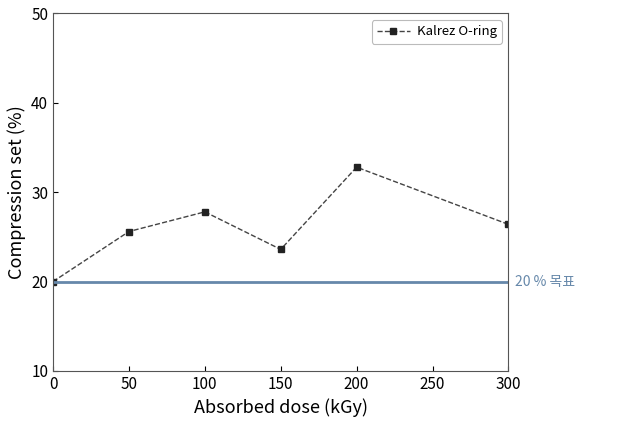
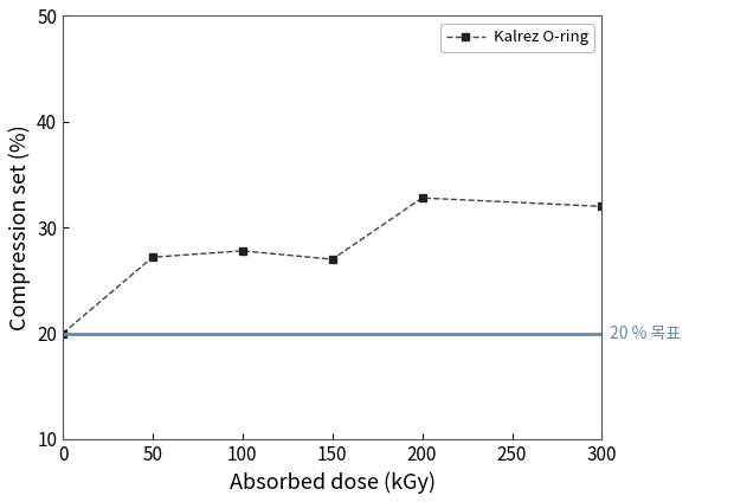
50: 25.6 -> 27.2
150: 23.6 -> 27.0
300: 26.4 -> 32.0
